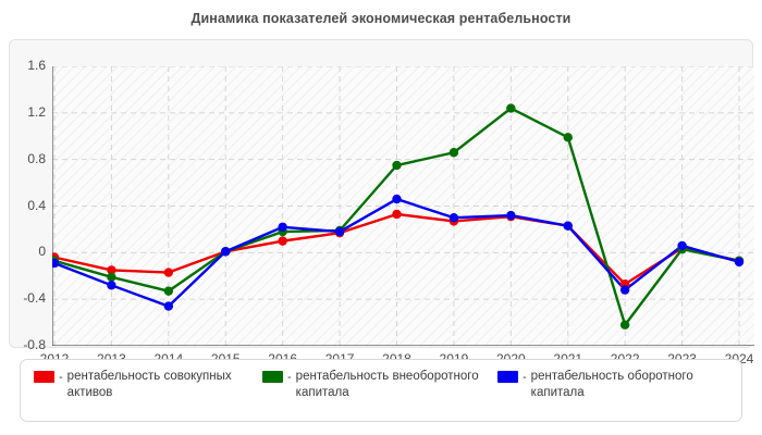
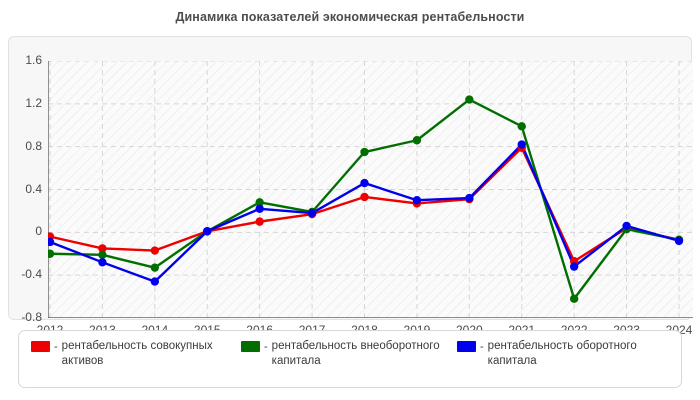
рентабельность внеоборотного капитала/2012: -0.07 -> -0.20
рентабельность внеоборотного капитала/2016: 0.18 -> 0.28
рентабельность совокупных активов/2021: 0.23 -> 0.79
рентабельность оборотного капитала/2021: 0.23 -> 0.82
